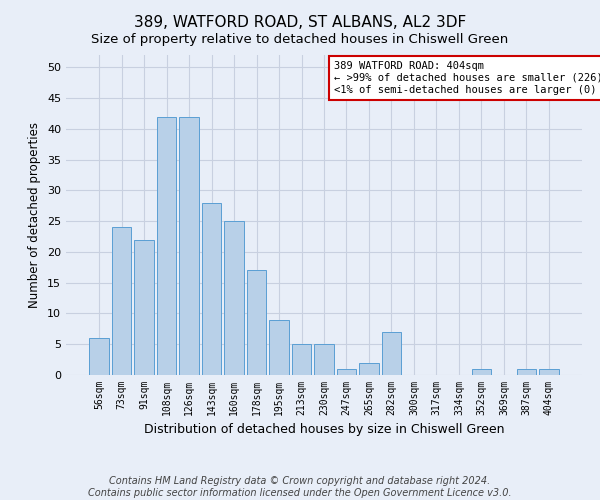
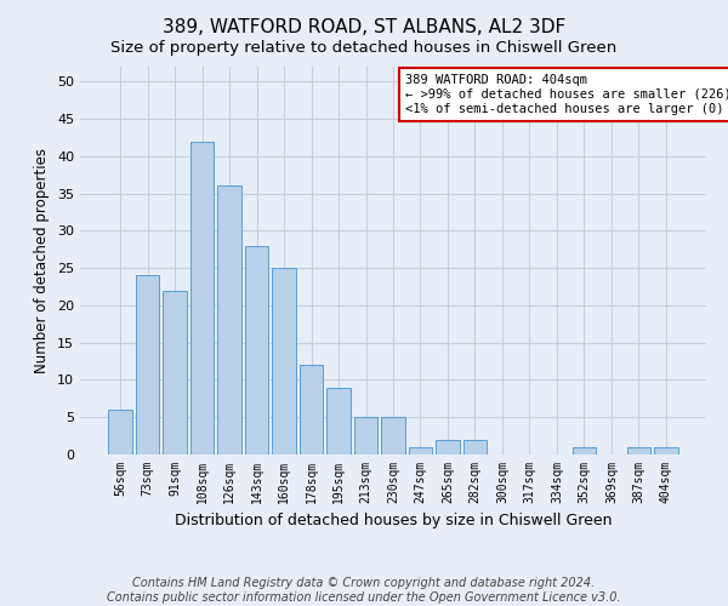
126sqm: 42 -> 36
178sqm: 17 -> 12
282sqm: 7 -> 2
